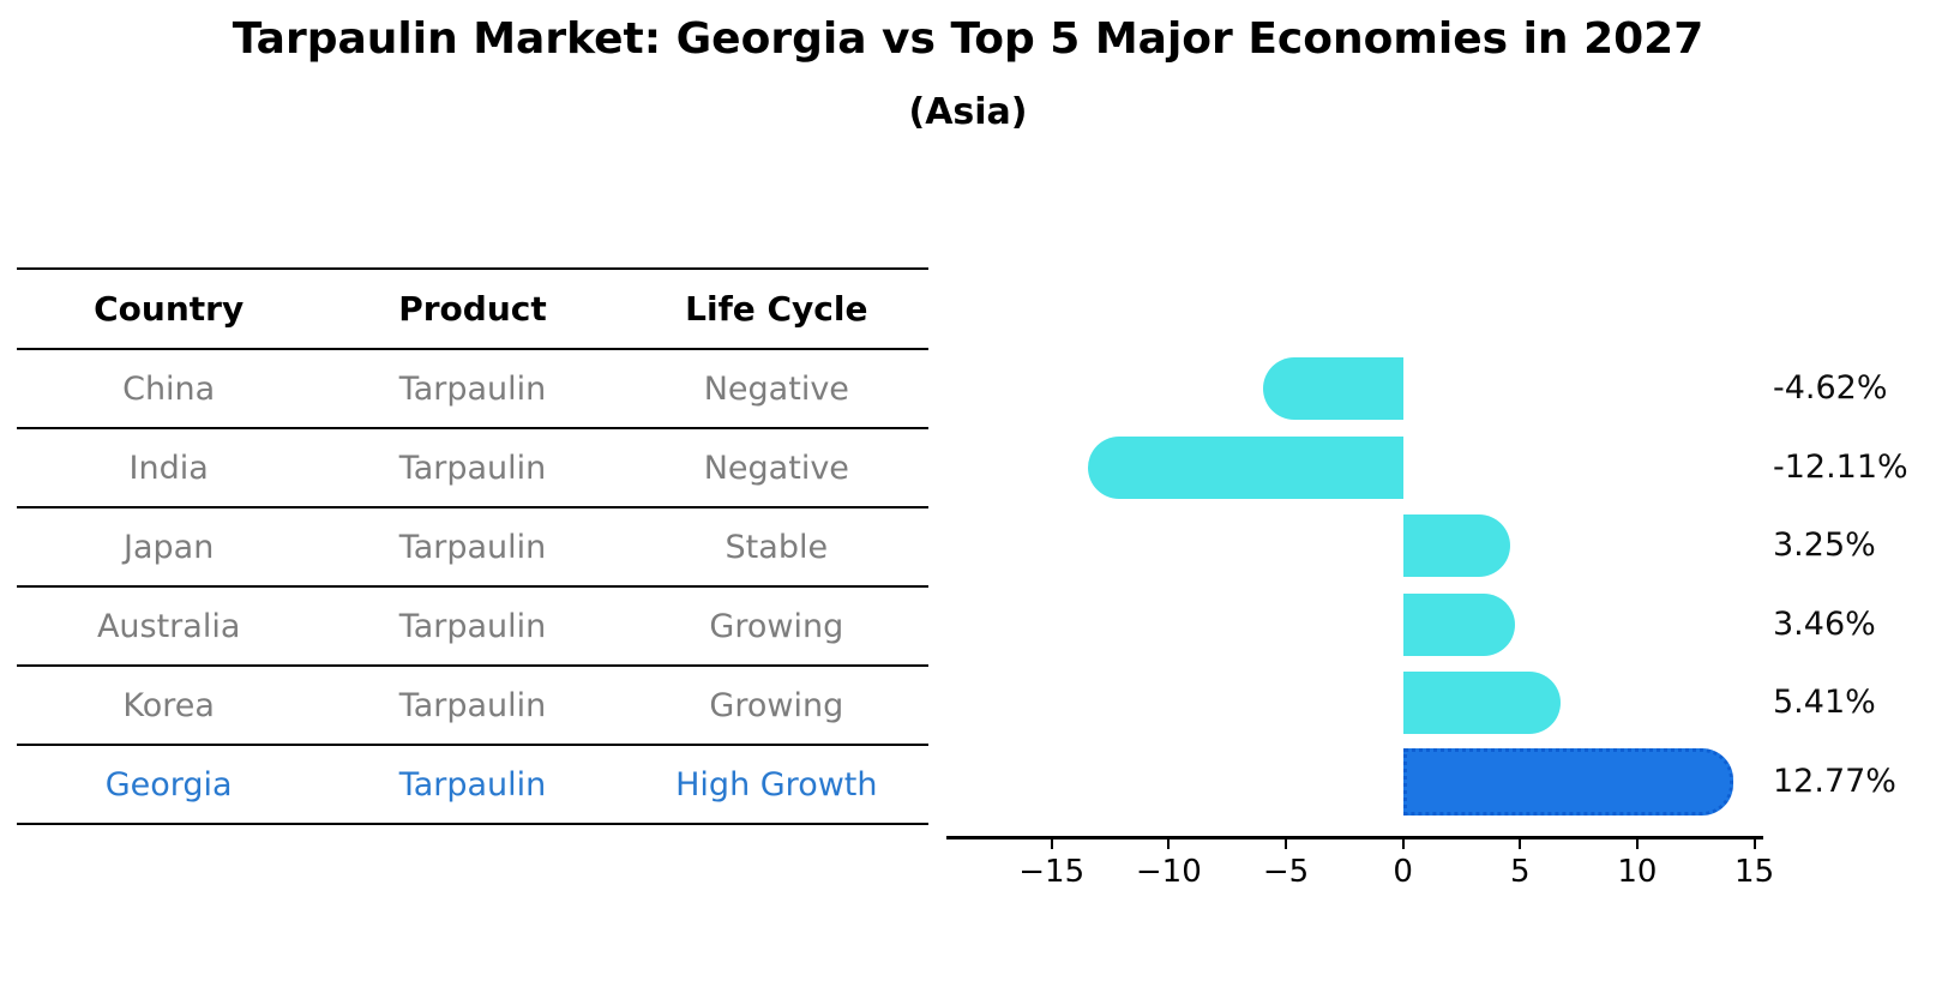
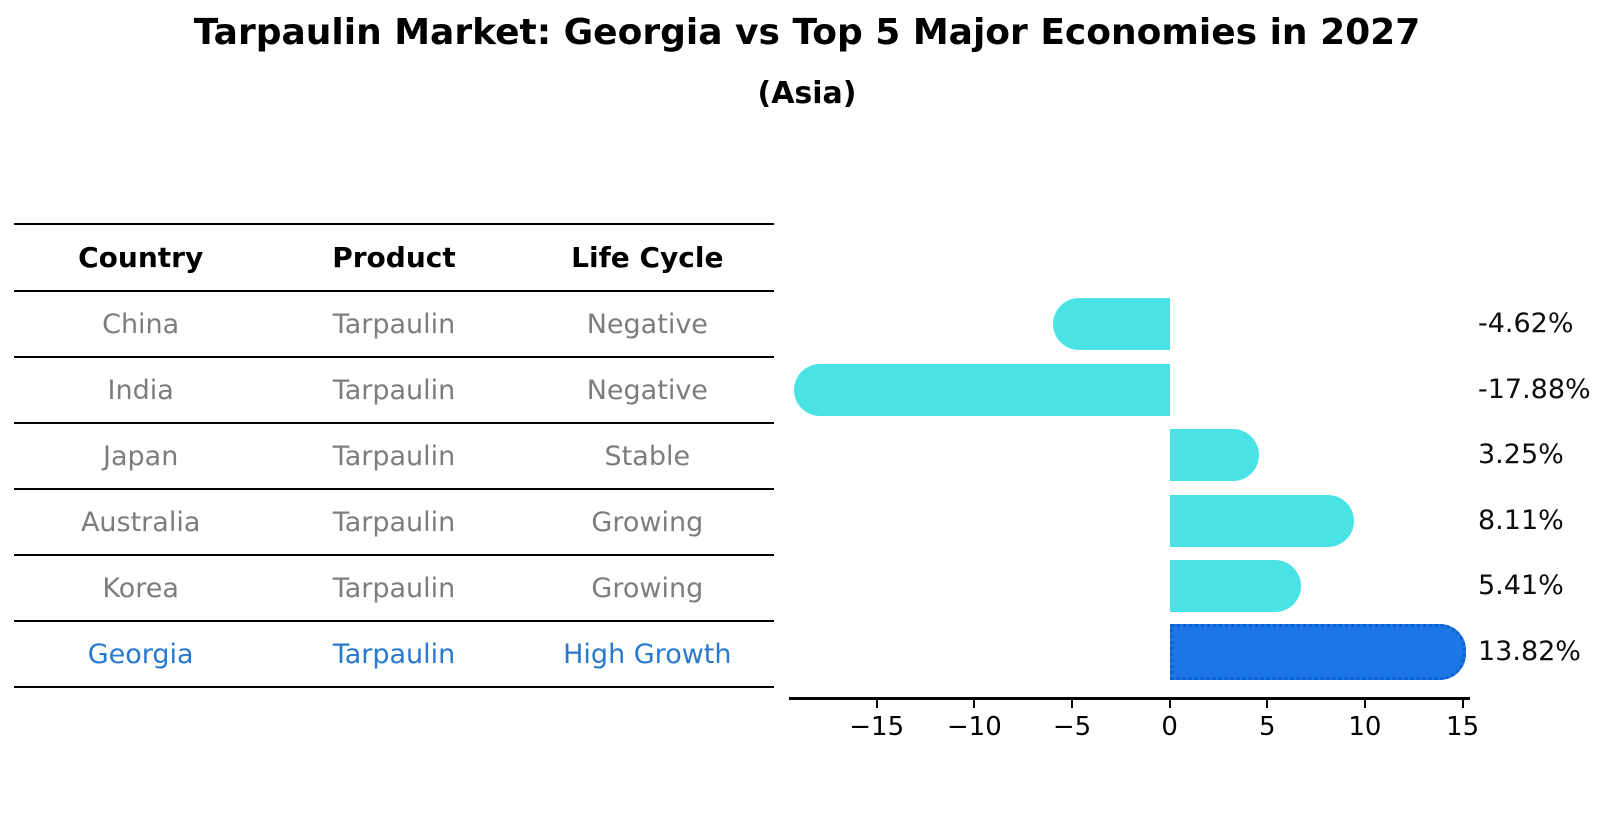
India: -12.11% -> -17.88%
Australia: 3.46% -> 8.11%
Georgia: 12.77% -> 13.82%
